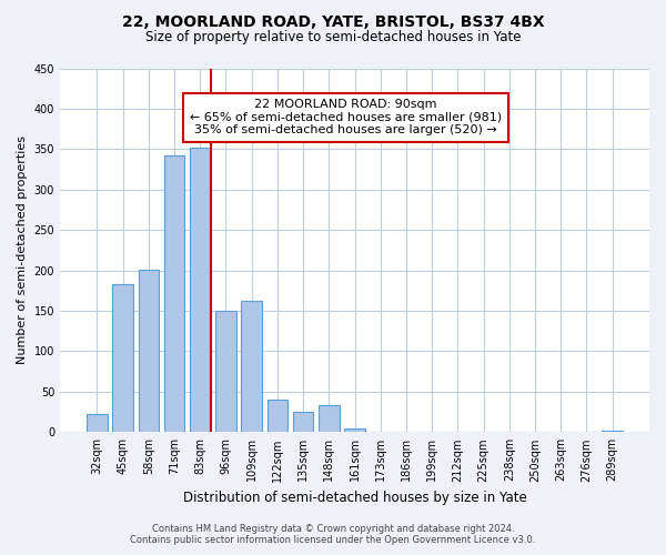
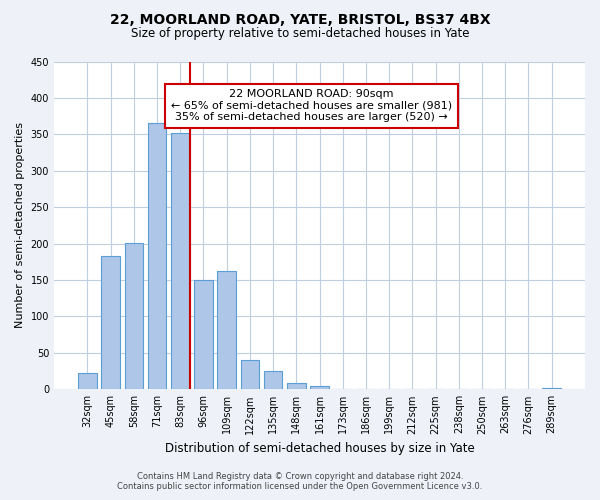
71sqm: 342 -> 365
148sqm: 34 -> 9
